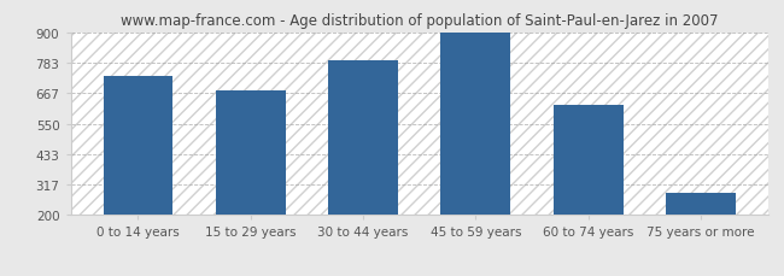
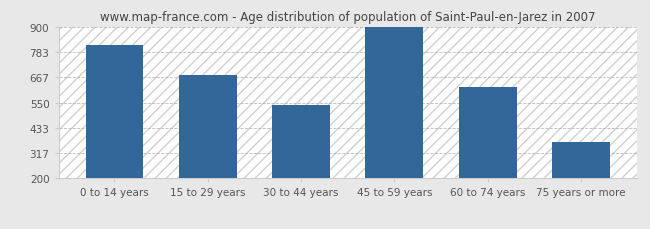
0 to 14 years: 730 -> 815
30 to 44 years: 791 -> 540
75 years or more: 284 -> 370
